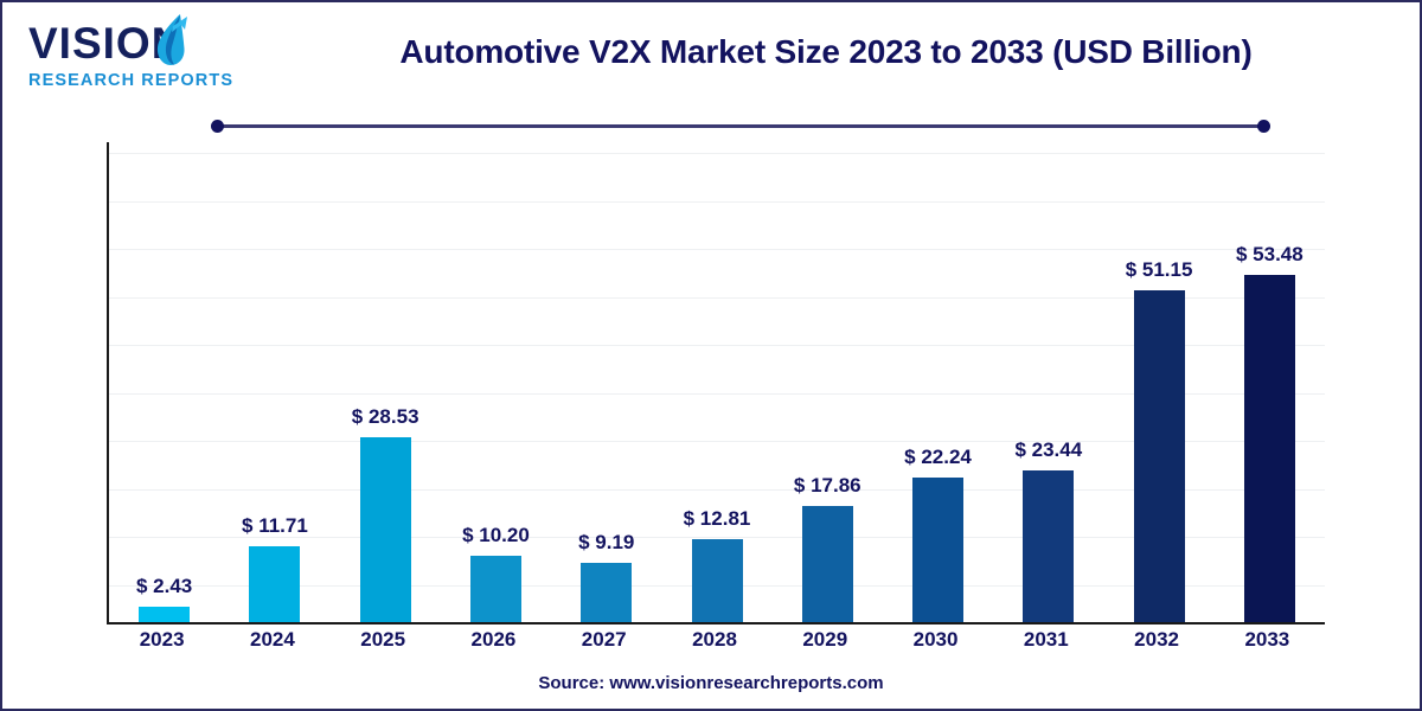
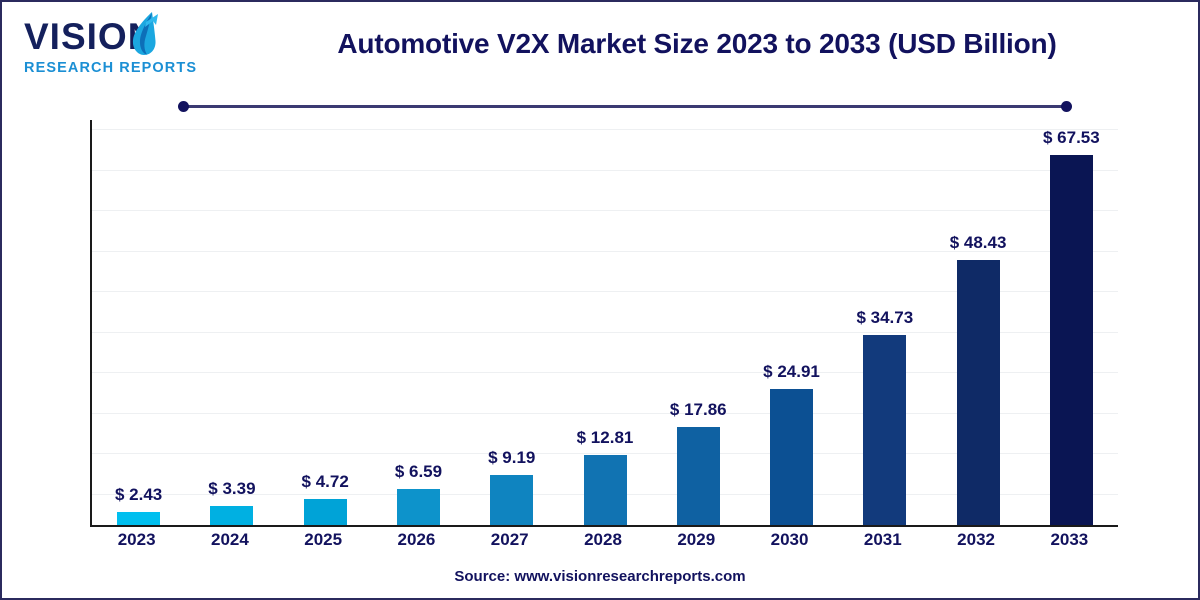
2024: 11.71 -> 3.39
2025: 28.53 -> 4.72
2026: 10.20 -> 6.59
2030: 22.24 -> 24.91
2031: 23.44 -> 34.73
2032: 51.15 -> 48.43
2033: 53.48 -> 67.53
